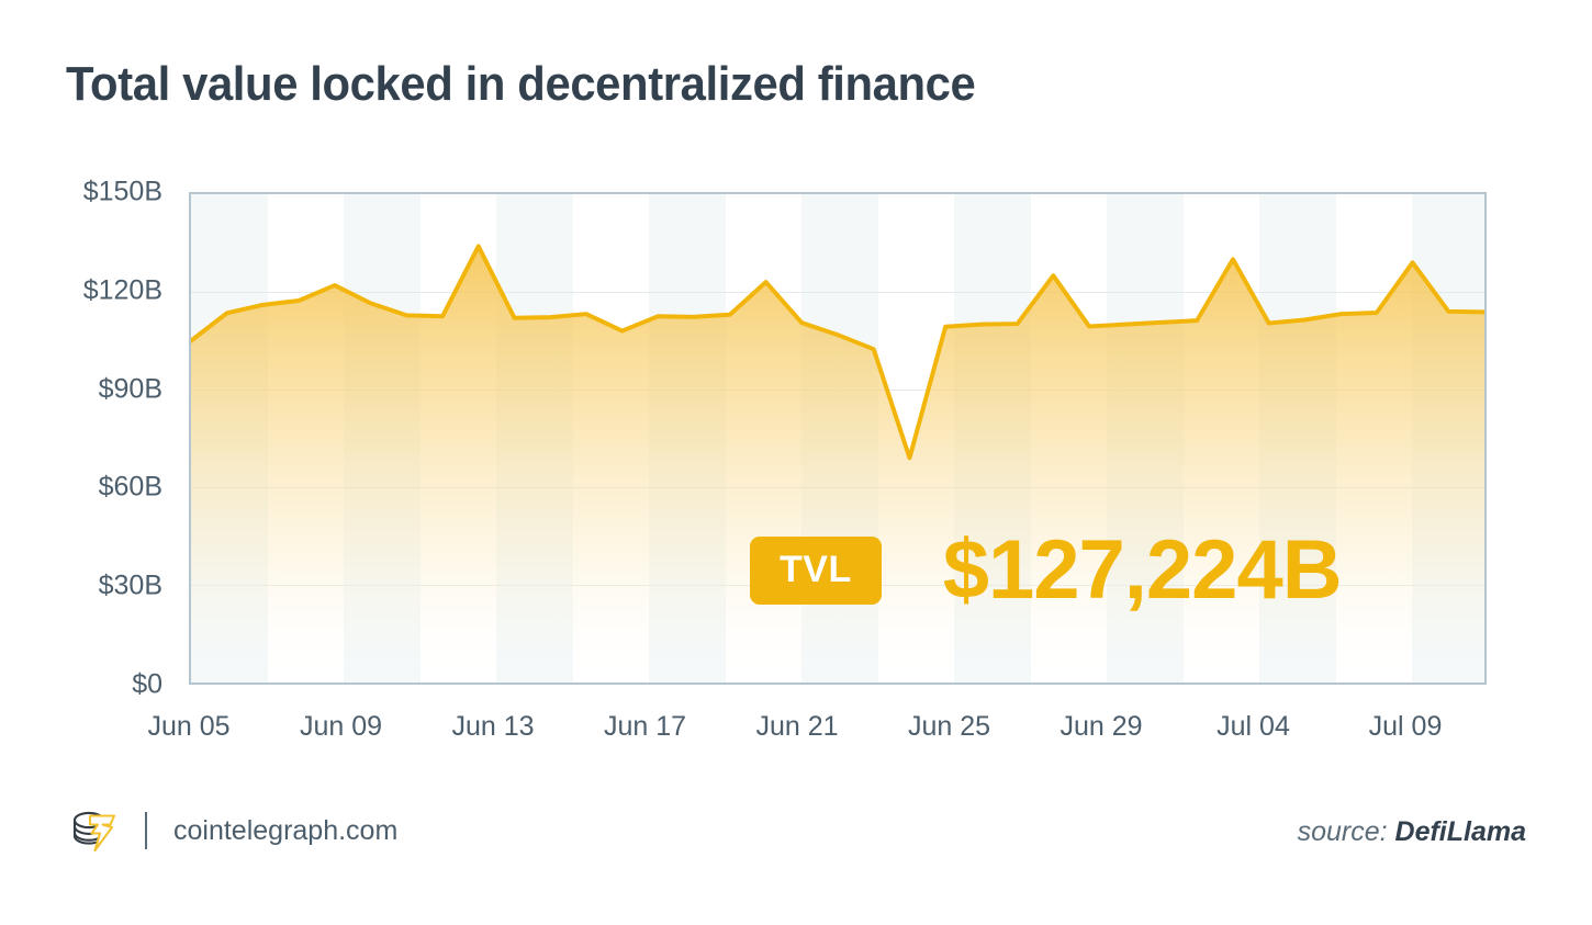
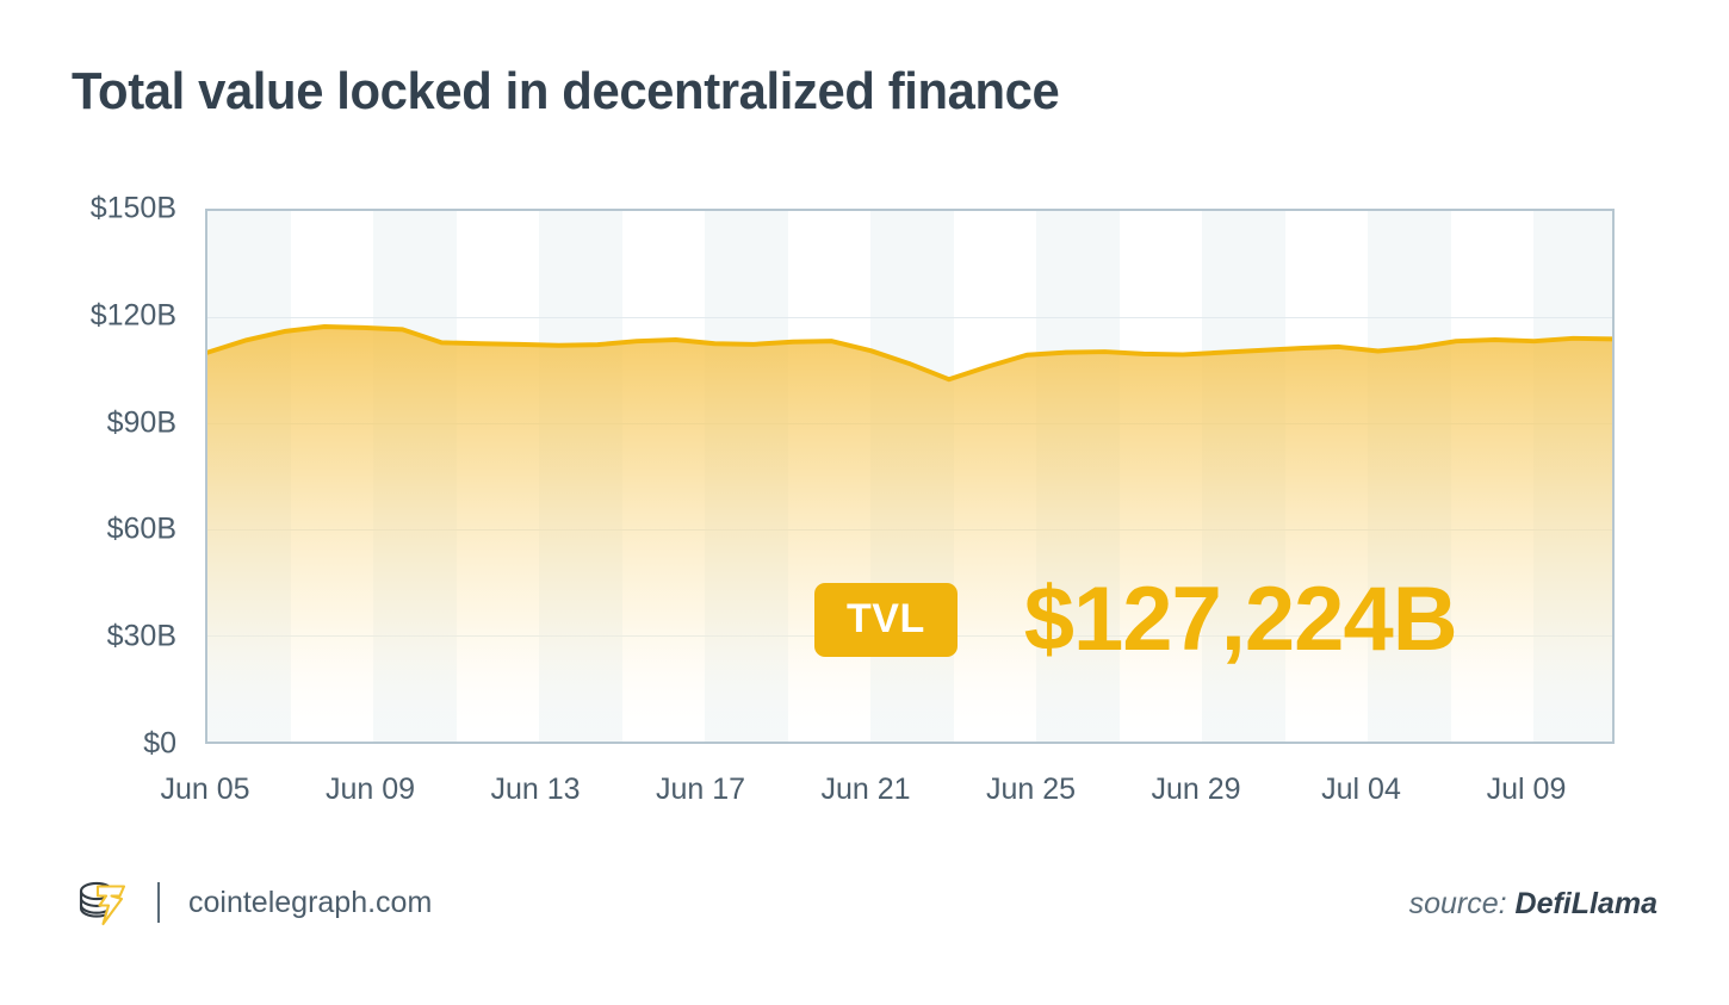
Jun 05: $105B -> $110B
Jun 09: $122B -> $117B
Jun 13: $134B -> $112B
Jun 17: $108B -> $114B
Jun 21: $123B -> $113B
Jun 25: $69B -> $106B
Jun 29: $125B -> $110B
Jul 04: $130B -> $112B
Jul 09: $129B -> $113B
